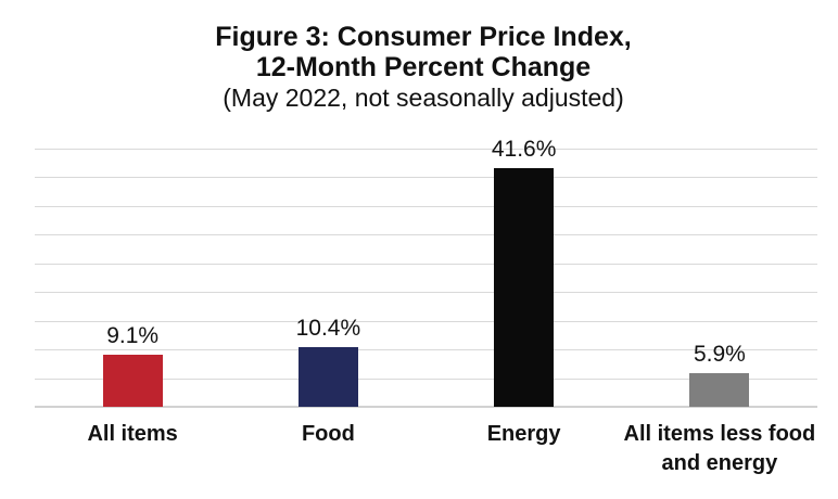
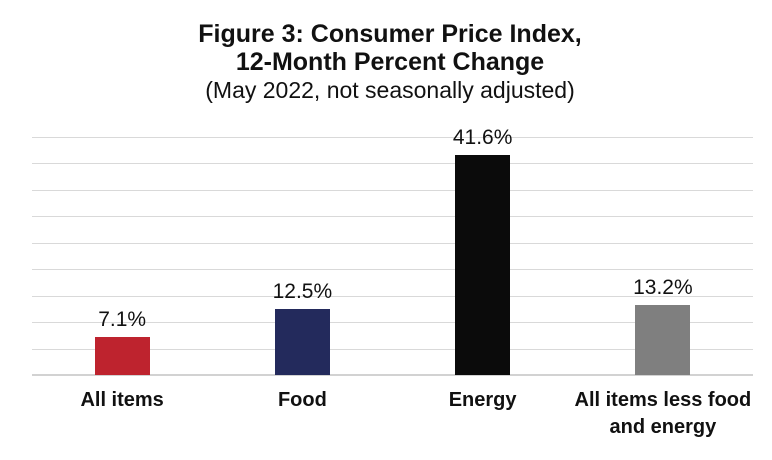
All items: 9.1% -> 7.1%
Food: 10.4% -> 12.5%
All items less food and energy: 5.9% -> 13.2%
